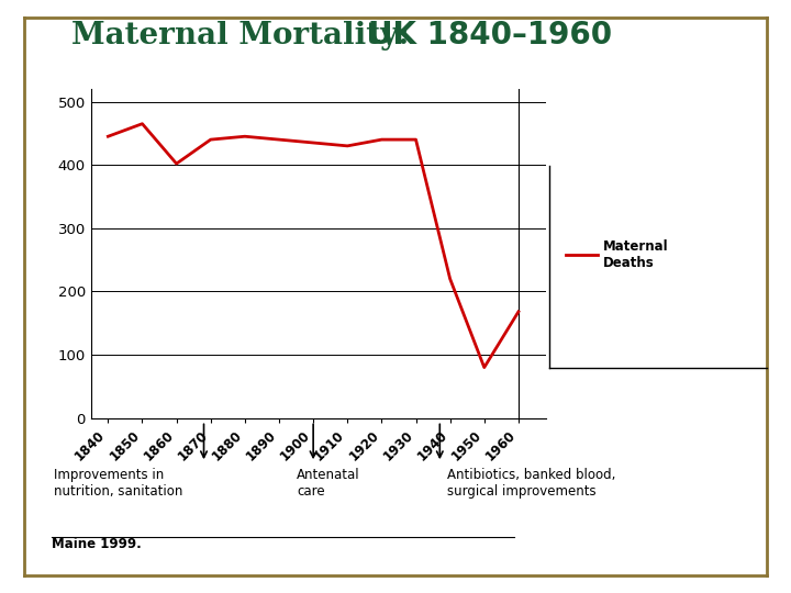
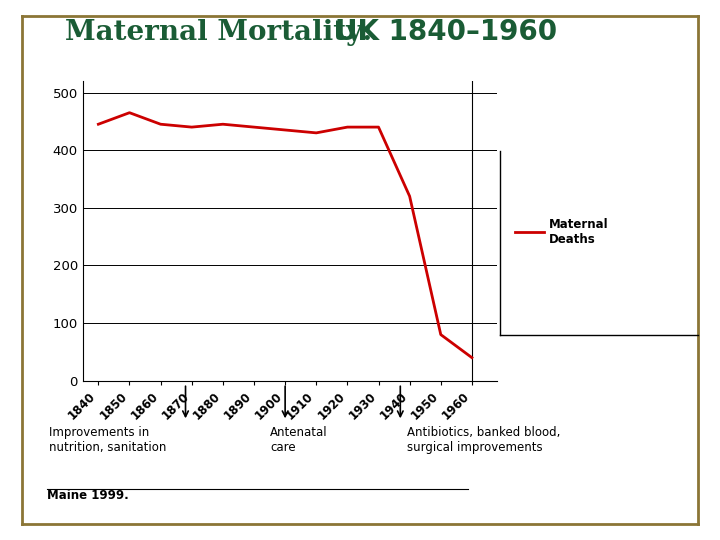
1860: 402 -> 445
1940: 220 -> 320
1960: 168 -> 40
